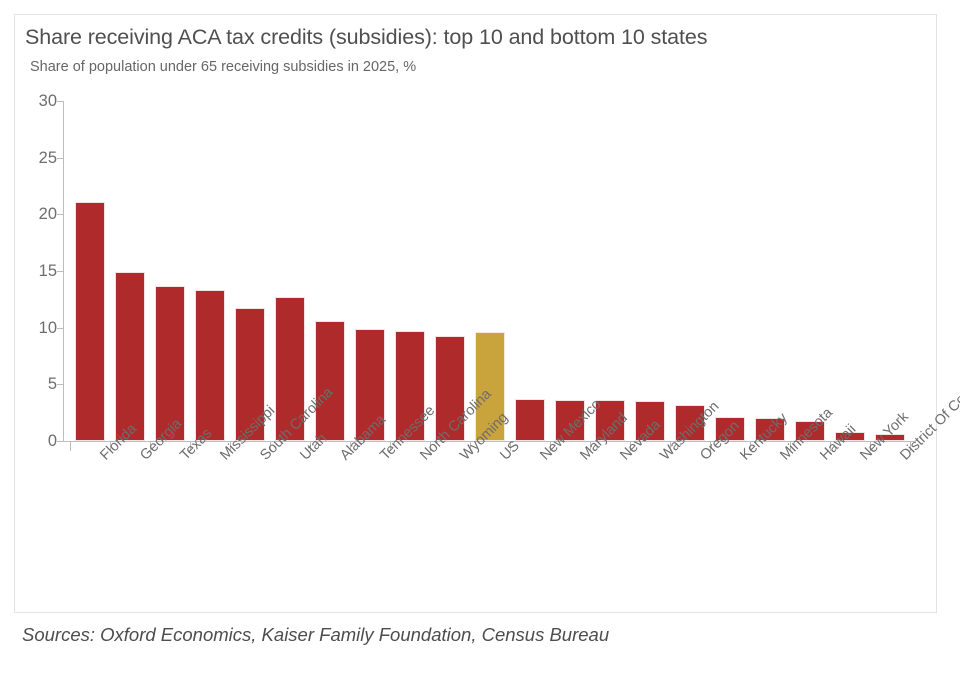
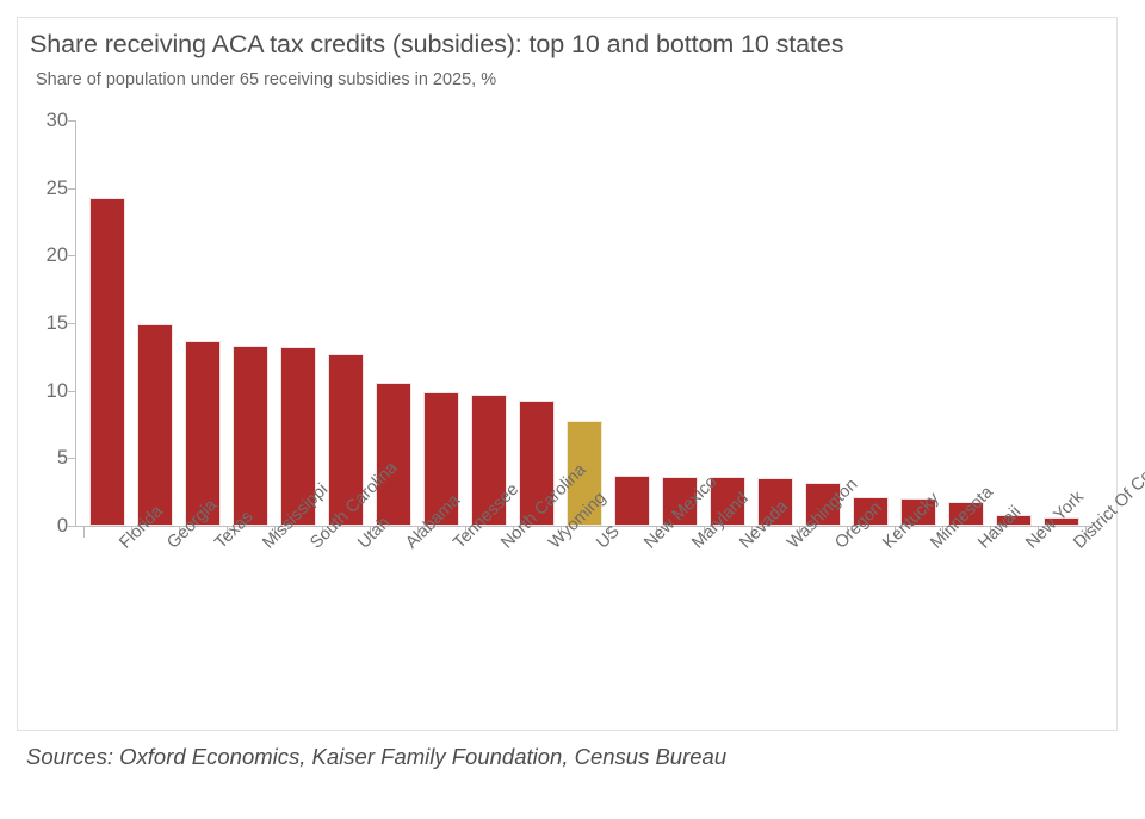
Florida: 21.1 -> 24.3
South Carolina: 11.7 -> 13.2
US: 9.6 -> 7.8
